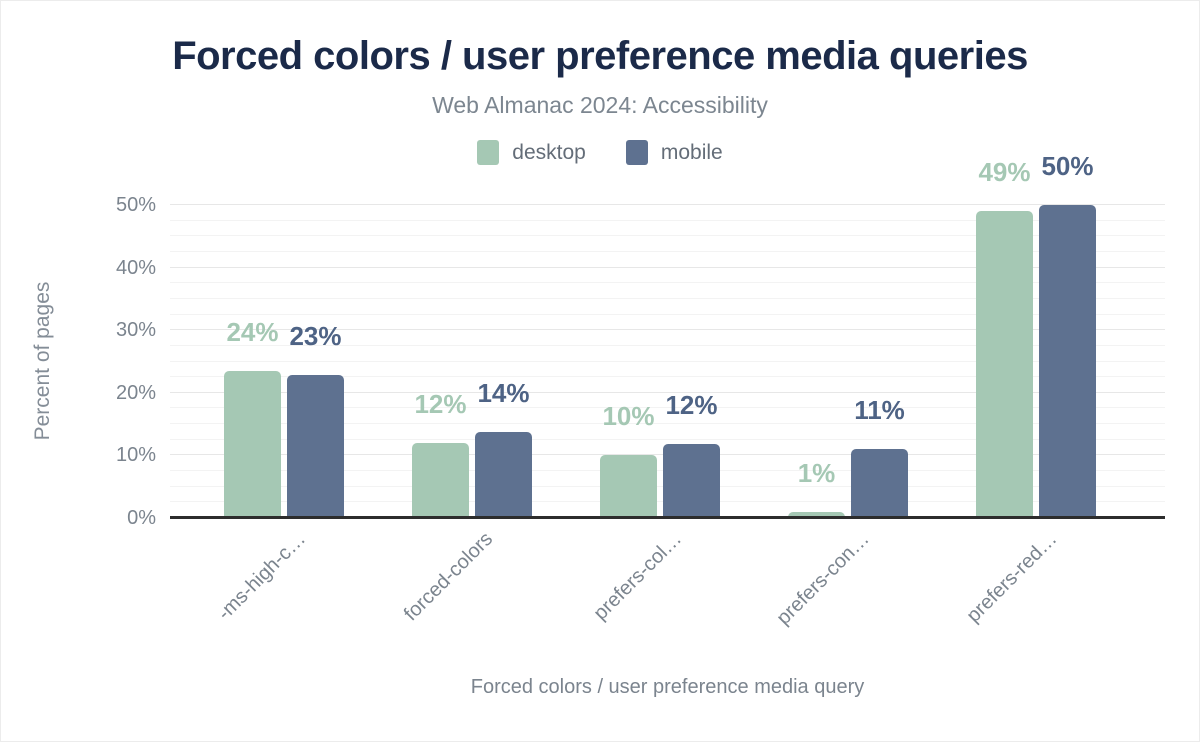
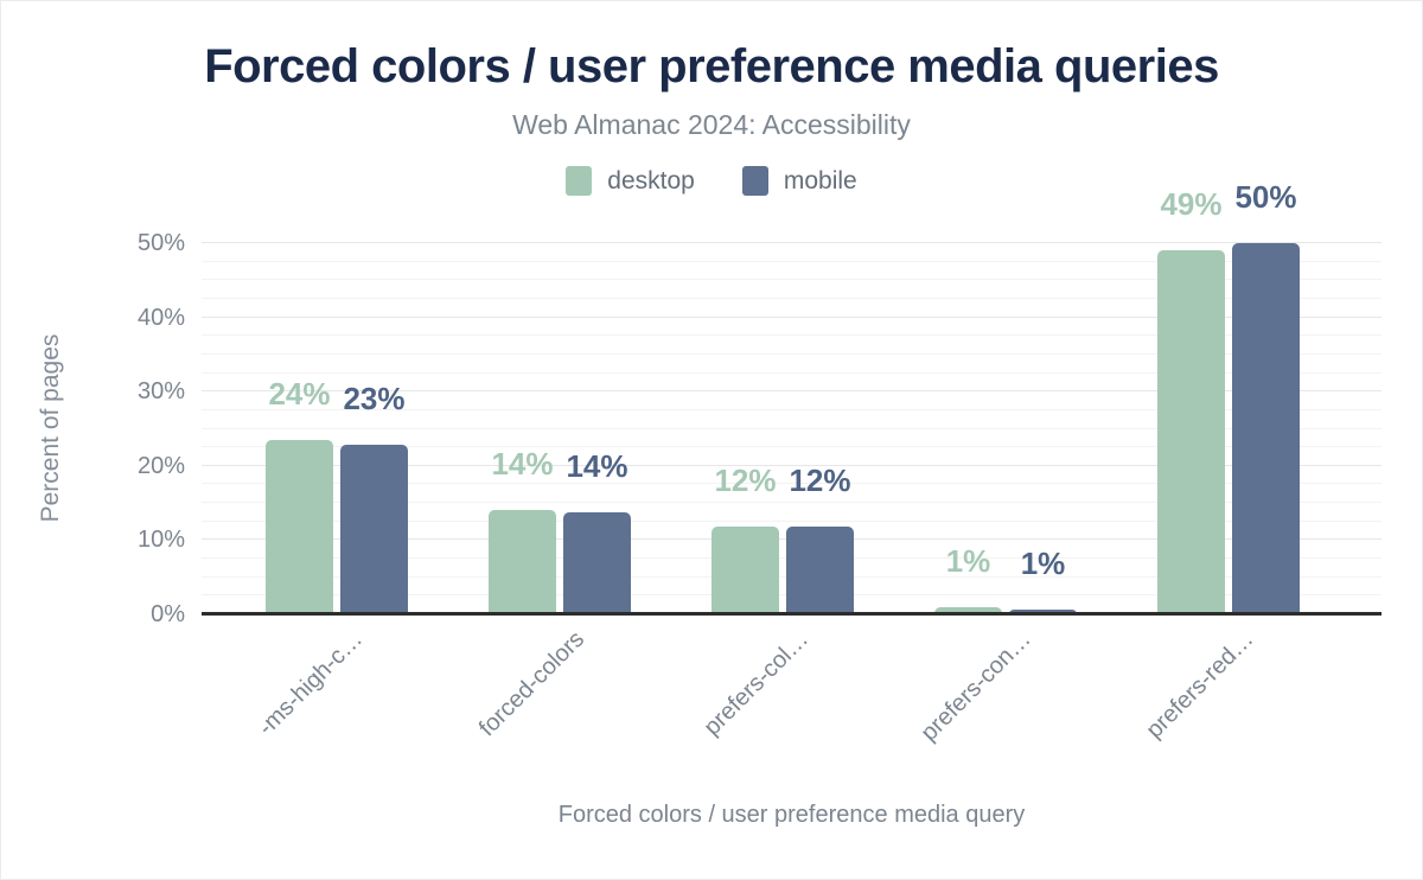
desktop/forced-colors: 12% -> 14%
desktop/prefers-col…: 10% -> 12%
mobile/prefers-con…: 11% -> 1%
